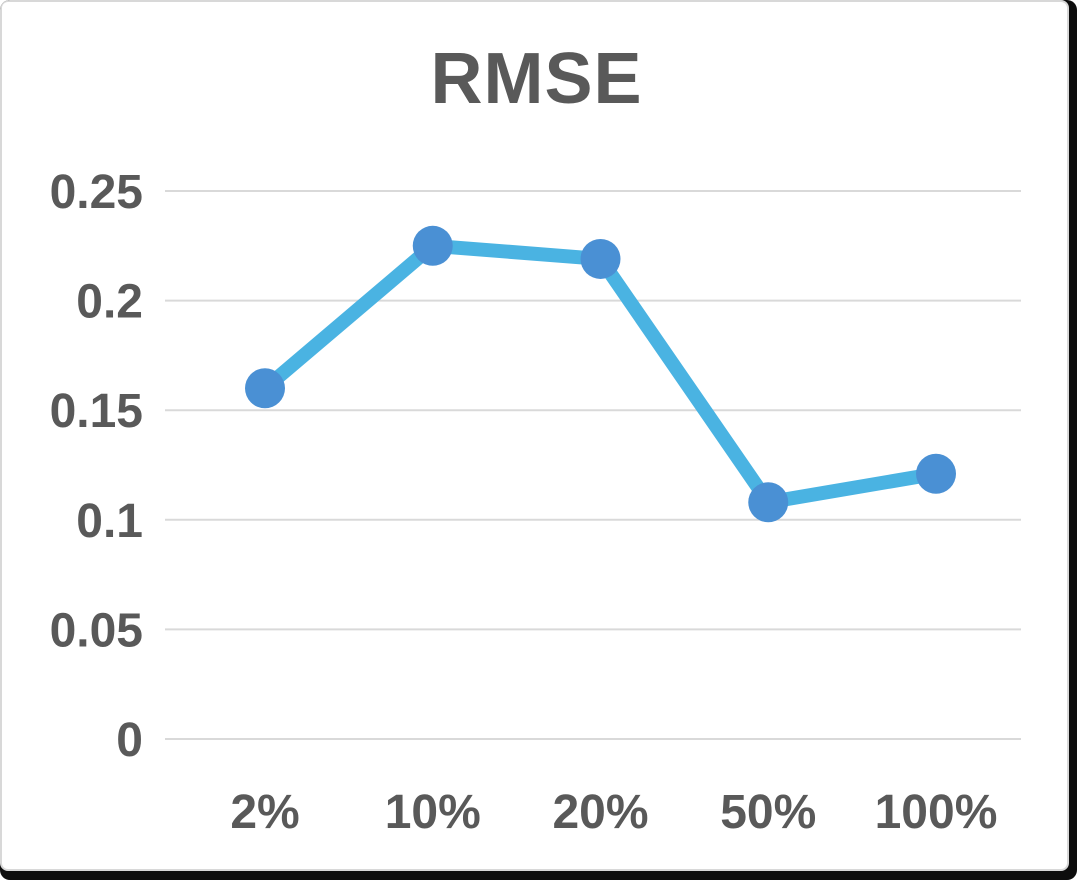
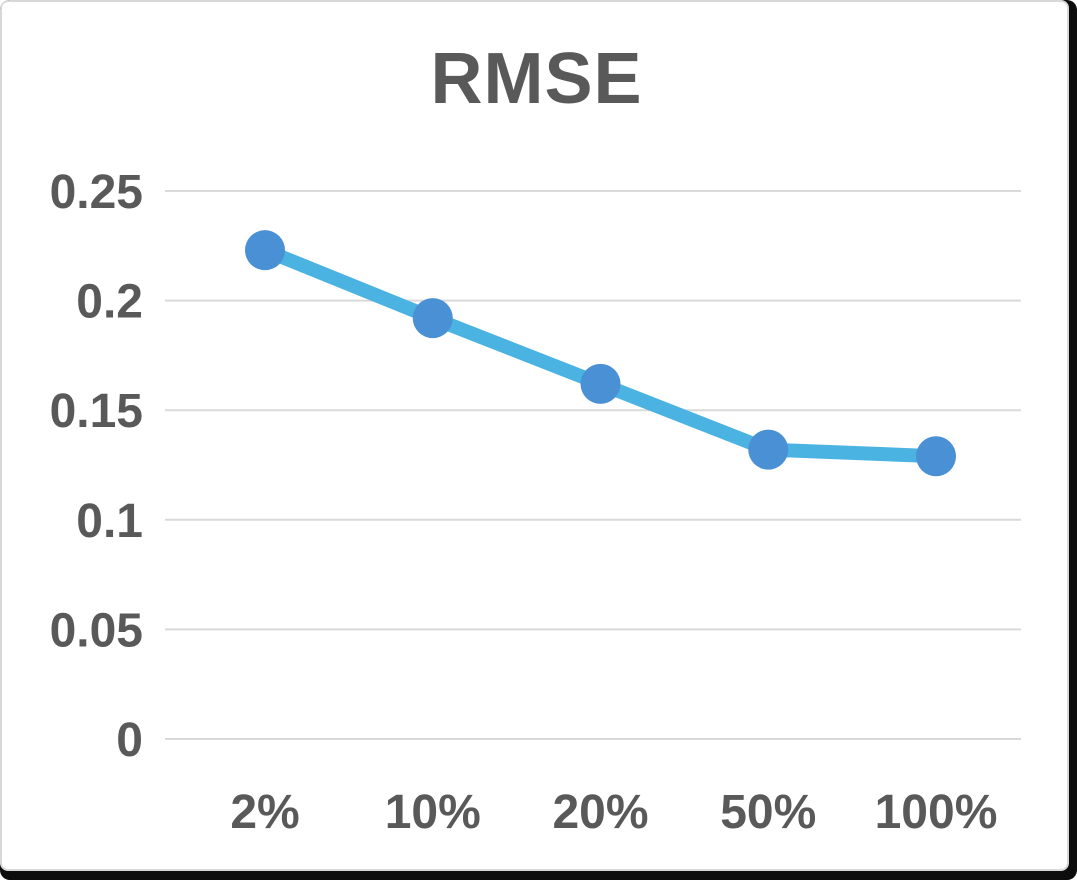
2%: 0.160 -> 0.223
10%: 0.225 -> 0.192
20%: 0.219 -> 0.162
50%: 0.108 -> 0.132
100%: 0.121 -> 0.129
